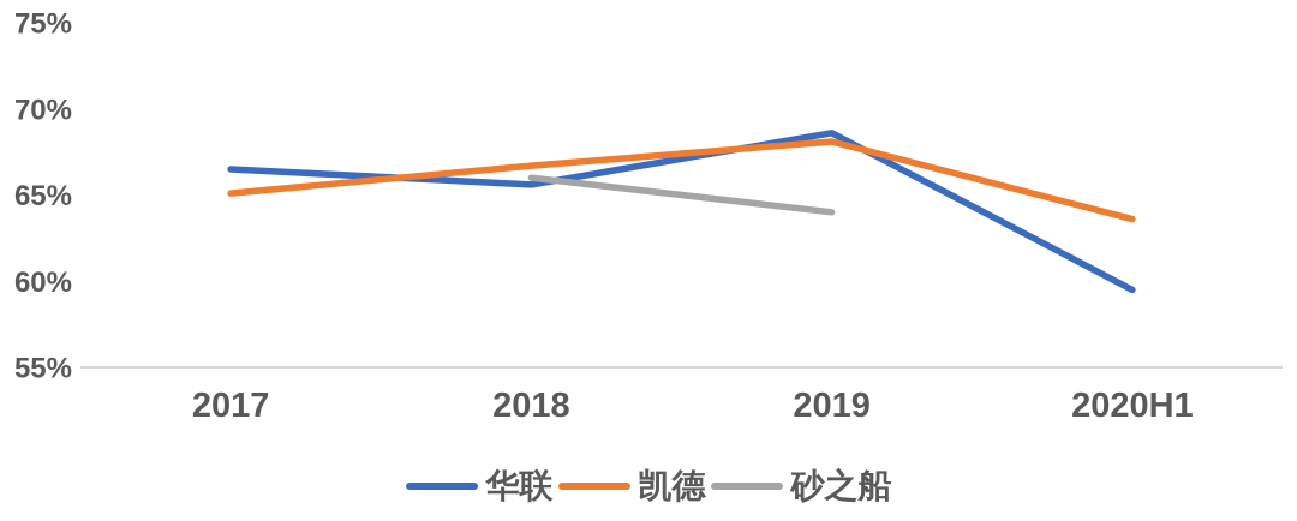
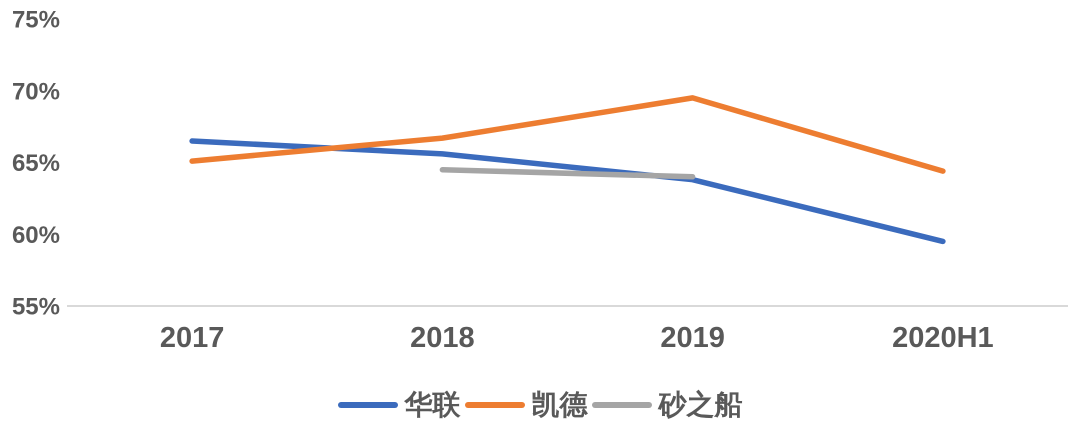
砂之船/2018: 66.0% -> 64.5%
华联/2019: 68.6% -> 63.8%
凯德/2019: 68.1% -> 69.5%
凯德/2020H1: 63.6% -> 64.4%
